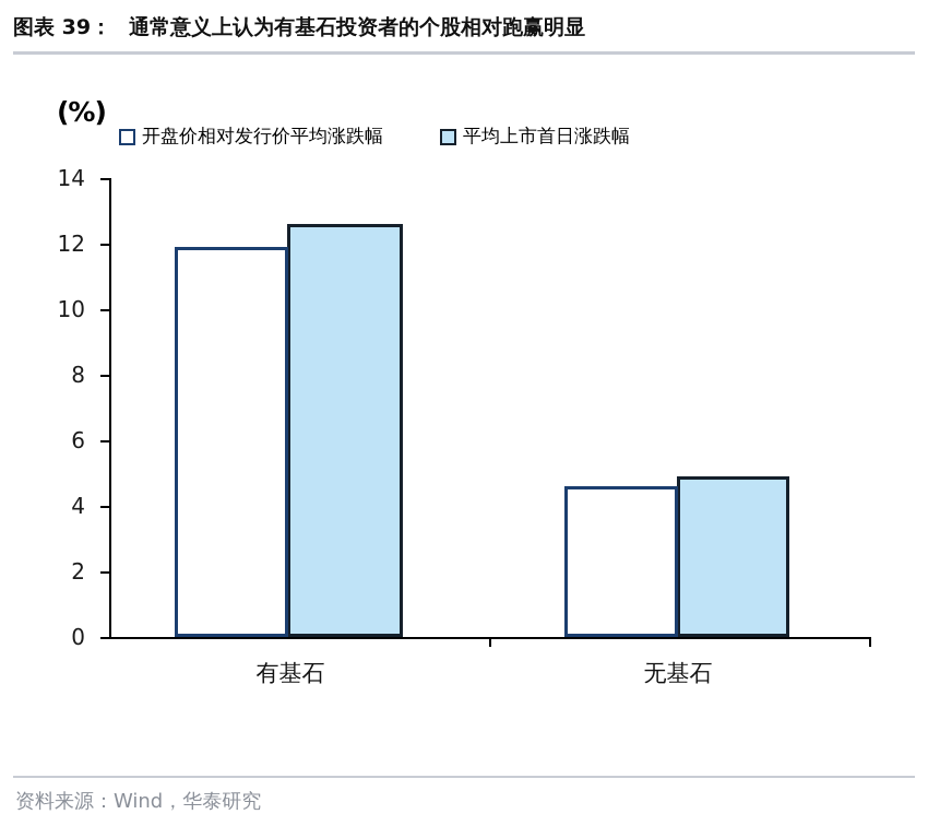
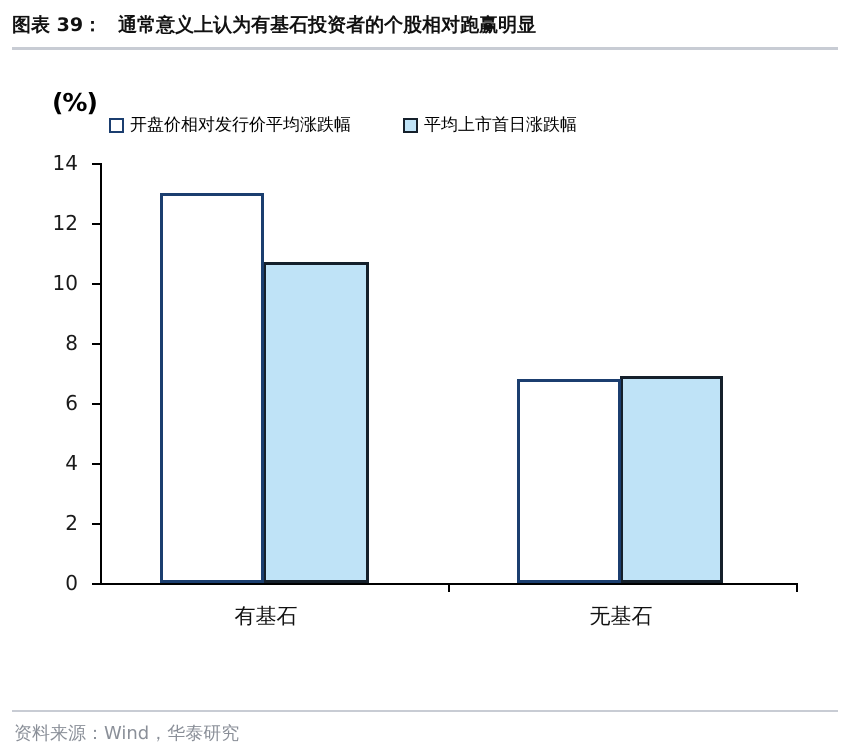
开盘价相对发行价平均涨跌幅/有基石: 11.9 -> 13.0
平均上市首日涨跌幅/有基石: 12.6 -> 10.7
开盘价相对发行价平均涨跌幅/无基石: 4.6 -> 6.8
平均上市首日涨跌幅/无基石: 4.9 -> 6.9
